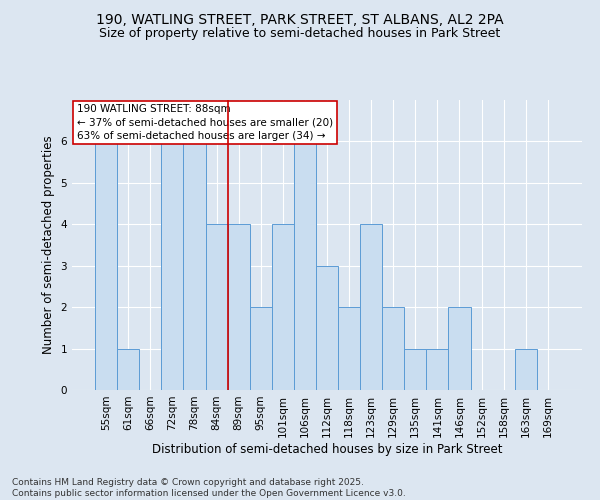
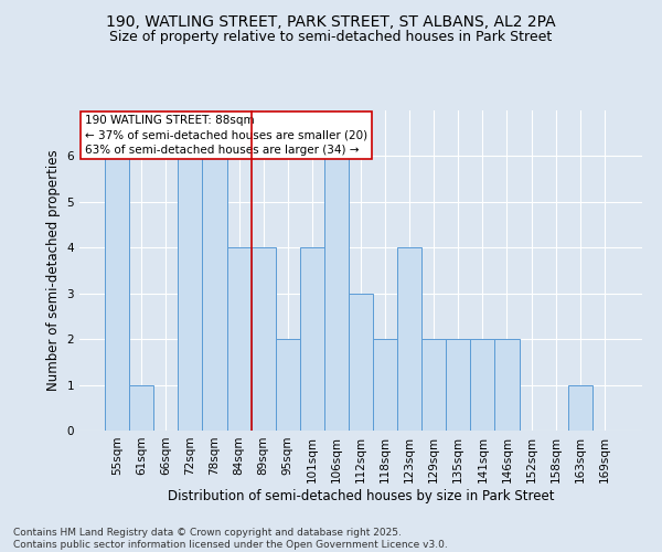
135sqm: 1 -> 2
141sqm: 1 -> 2
